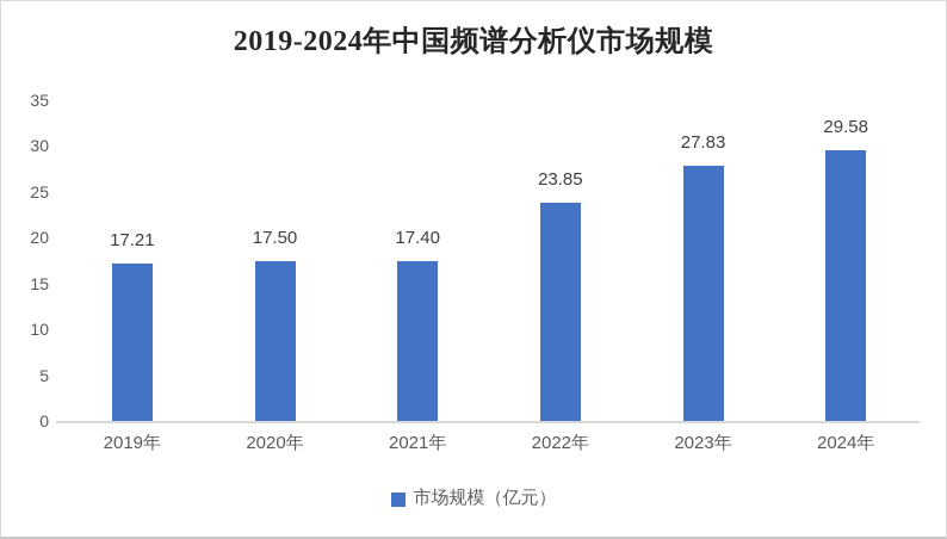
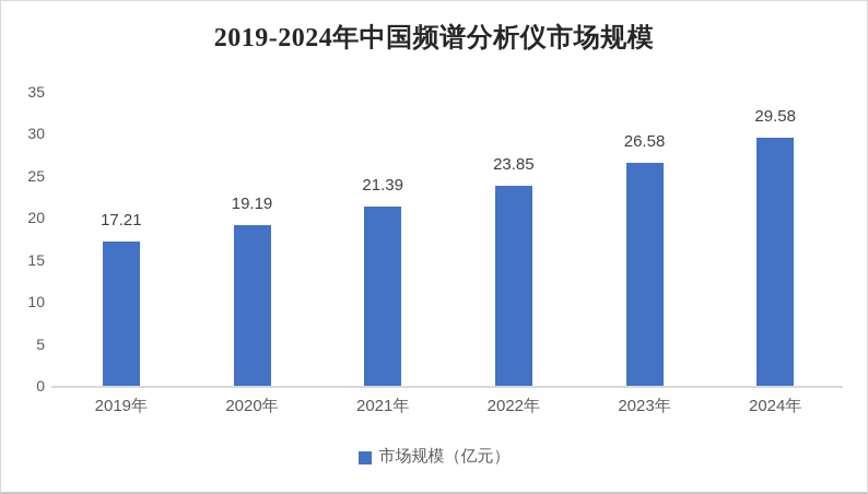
2020年: 17.50 -> 19.19
2021年: 17.40 -> 21.39
2023年: 27.83 -> 26.58
